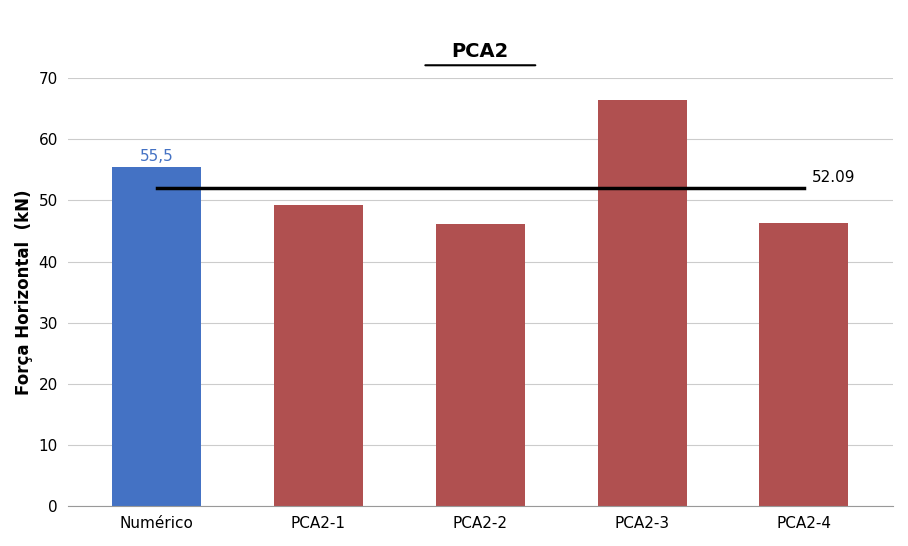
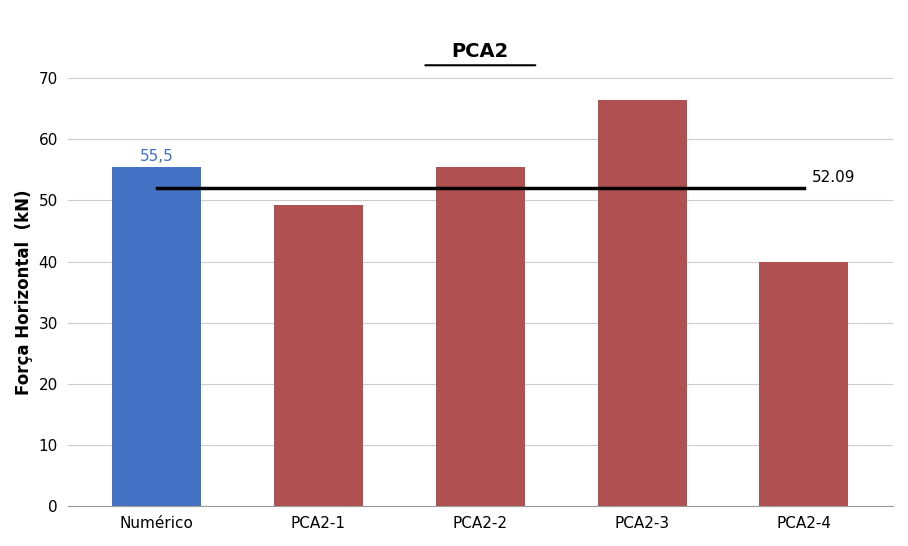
PCA2-2: 46.1 -> 55.4
PCA2-4: 46.3 -> 40.0
